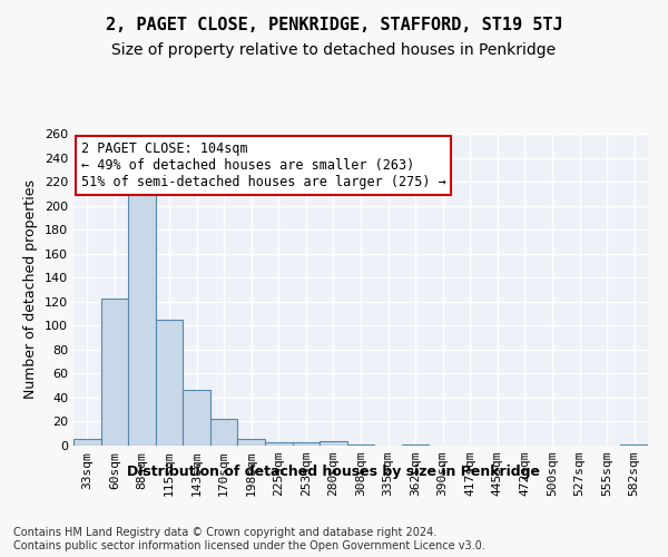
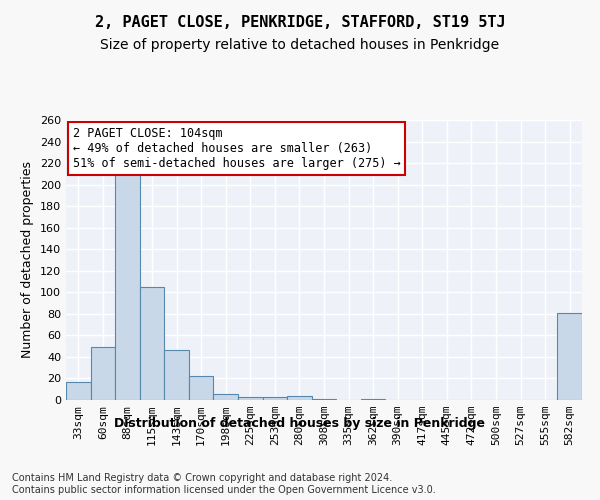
33sqm: 6 -> 17
60sqm: 123 -> 49
582sqm: 1 -> 81
